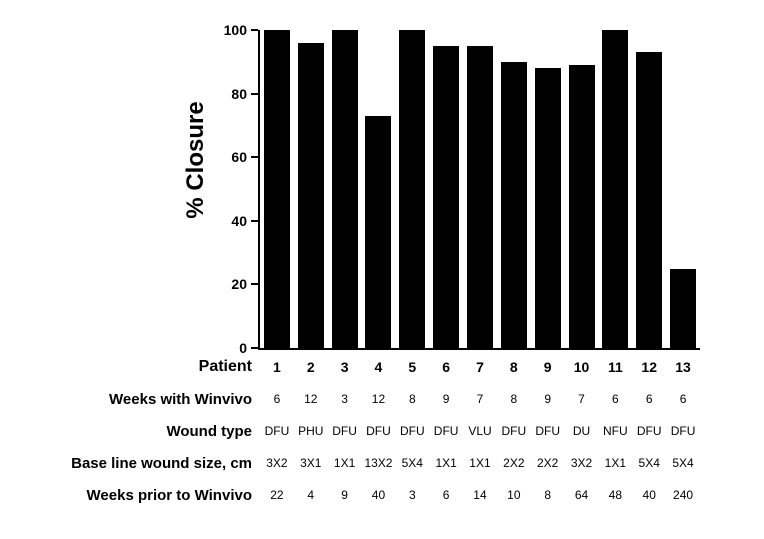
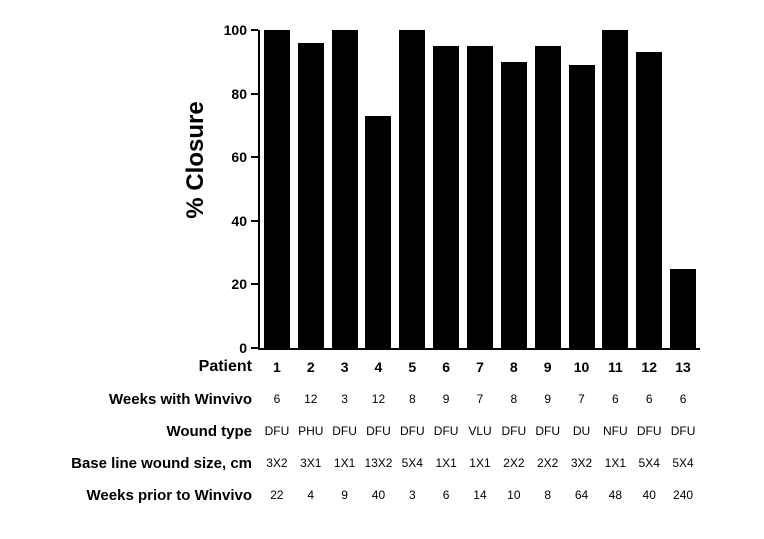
9: 88 -> 95
